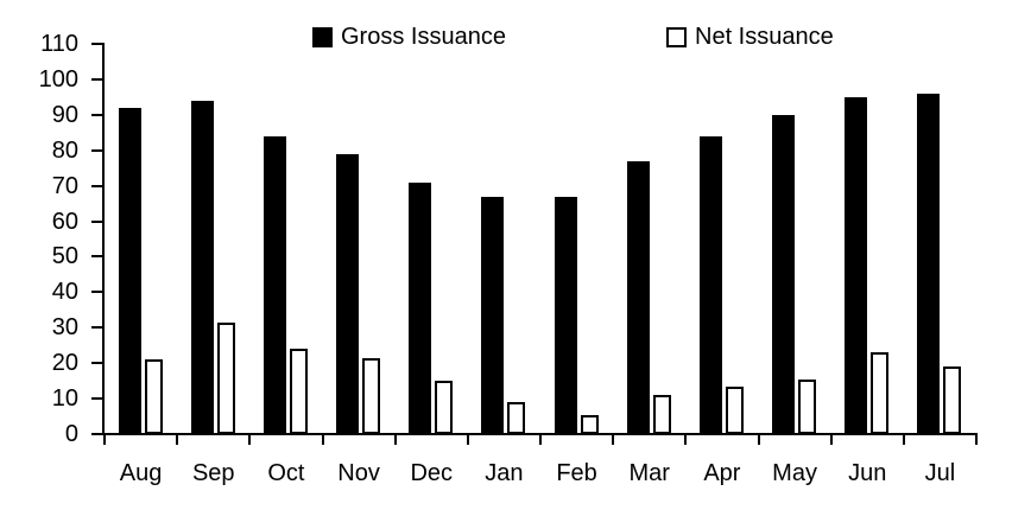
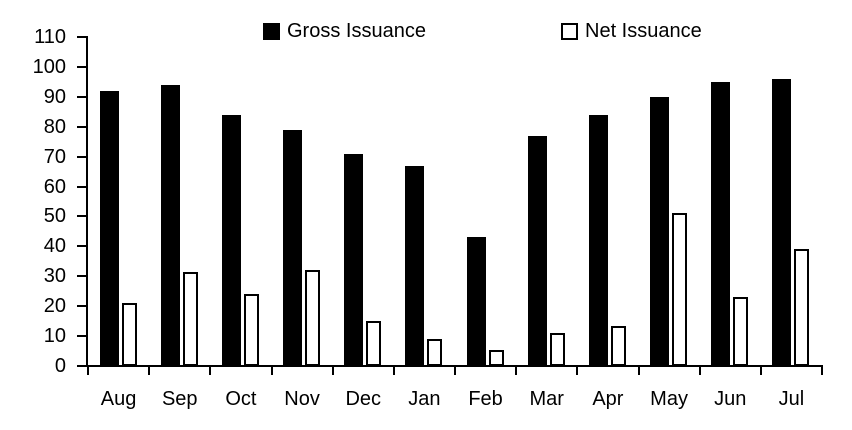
Net Issuance/Nov: 22 -> 32
Gross Issuance/Feb: 67 -> 43
Net Issuance/May: 16 -> 51
Net Issuance/Jul: 19 -> 39
